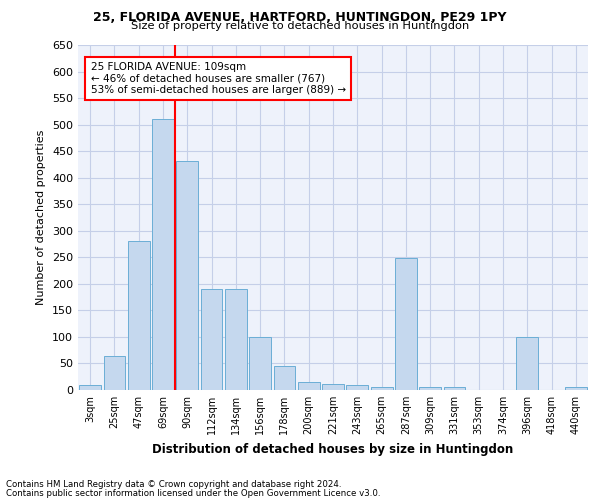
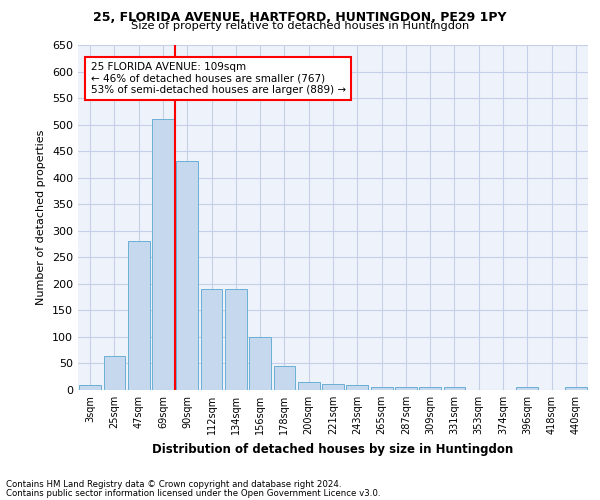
287sqm: 248 -> 5
396sqm: 100 -> 5
